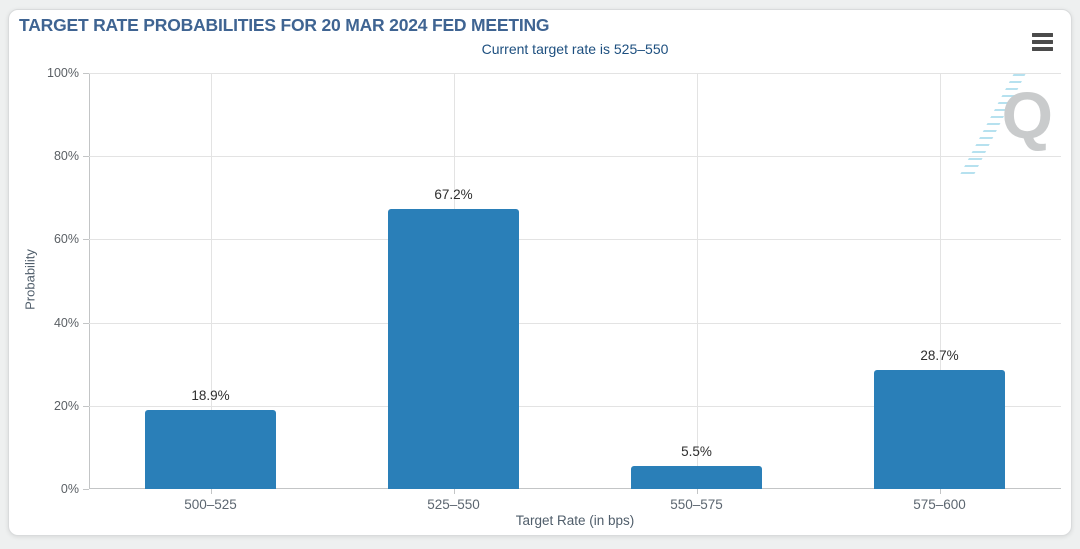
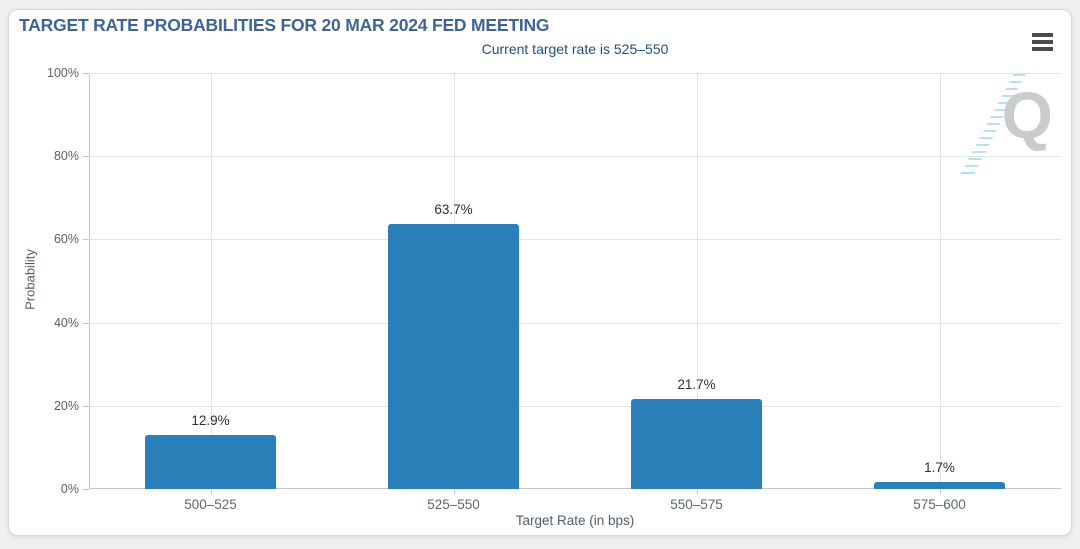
500–525: 18.9% -> 12.9%
525–550: 67.2% -> 63.7%
550–575: 5.5% -> 21.7%
575–600: 28.7% -> 1.7%
